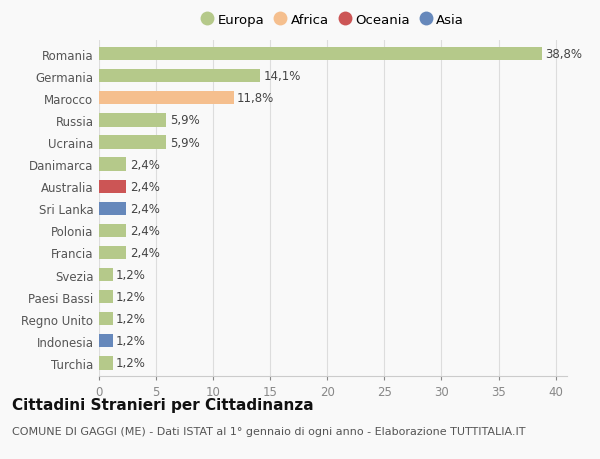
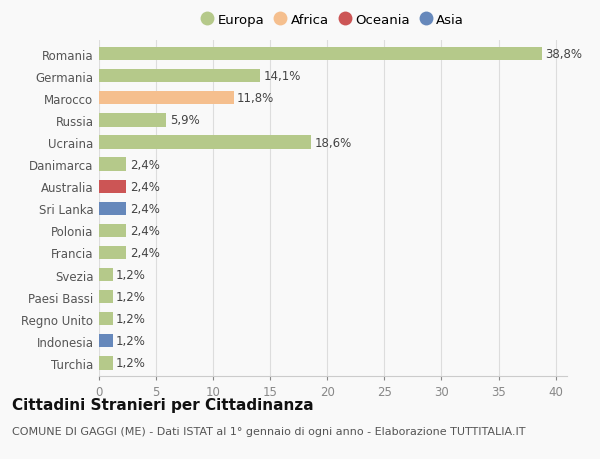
Ucraina: 5,9% -> 18,6%
